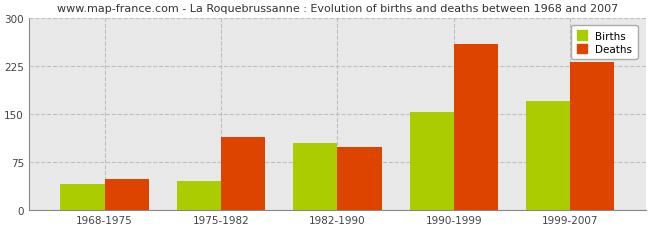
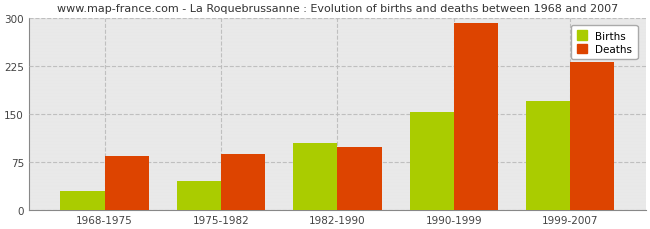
Births/1968-1975: 40 -> 30
Deaths/1968-1975: 48 -> 85
Deaths/1975-1982: 114 -> 87
Deaths/1990-1999: 260 -> 292
